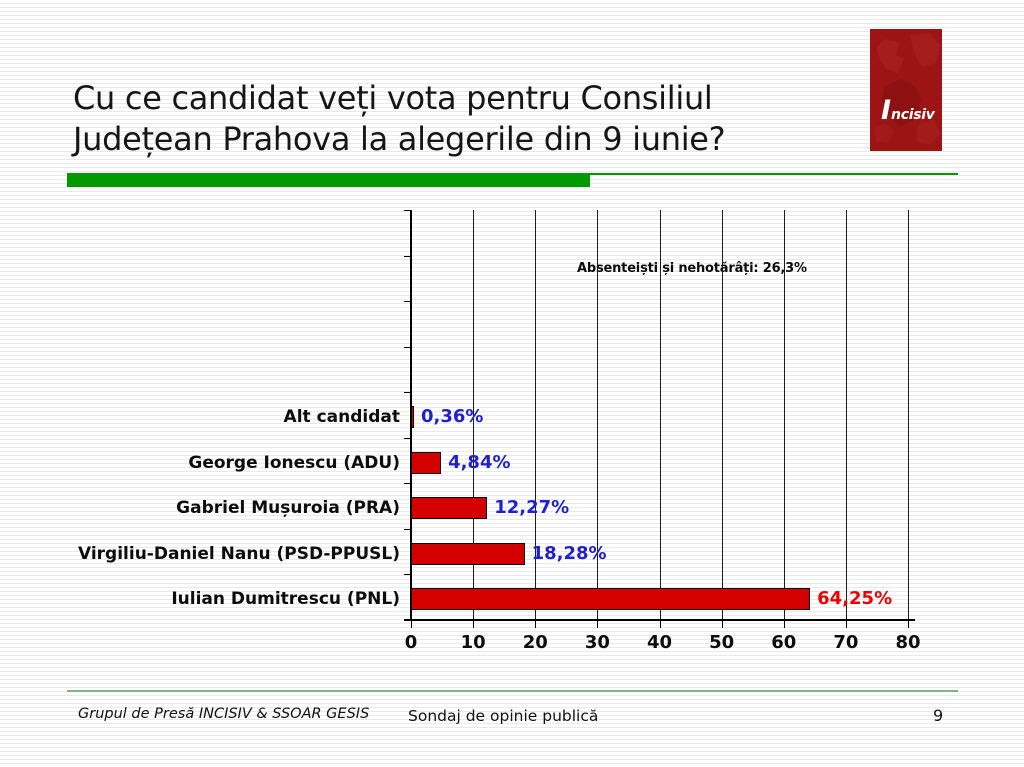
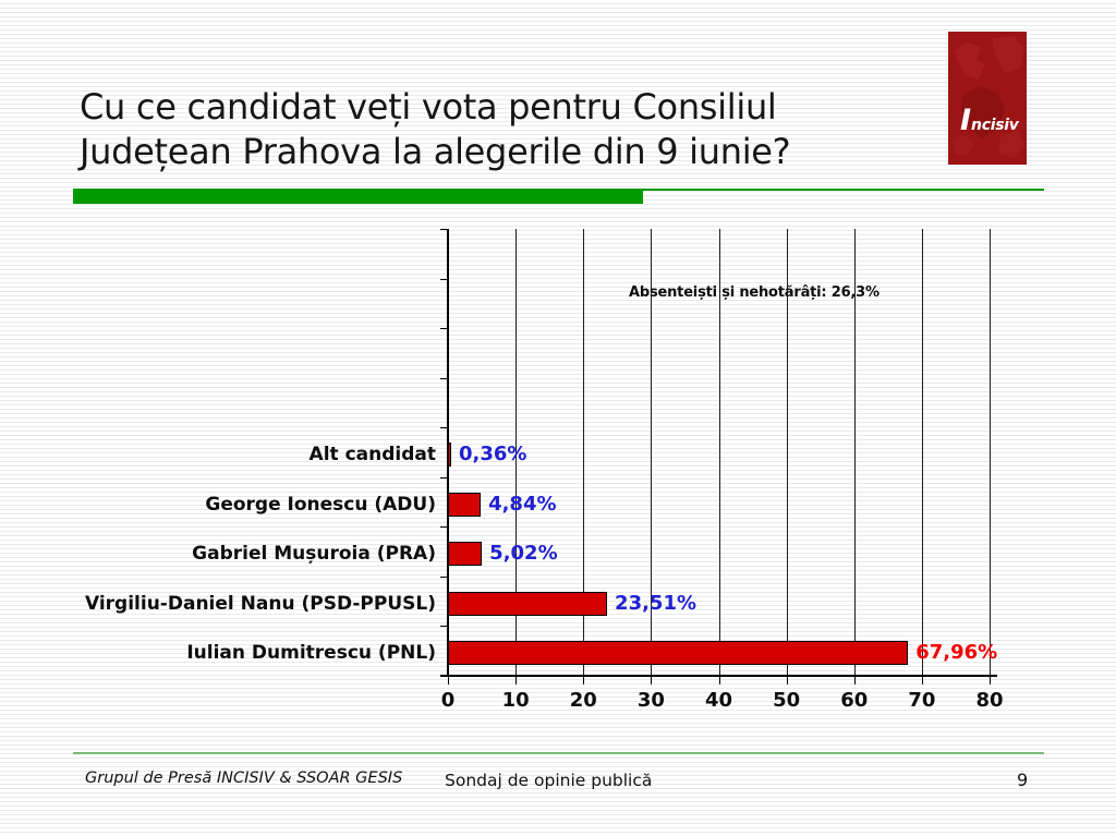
Gabriel Mușuroia (PRA): 12,27% -> 5,02%
Virgiliu-Daniel Nanu (PSD-PPUSL): 18,28% -> 23,51%
Iulian Dumitrescu (PNL): 64,25% -> 67,96%
